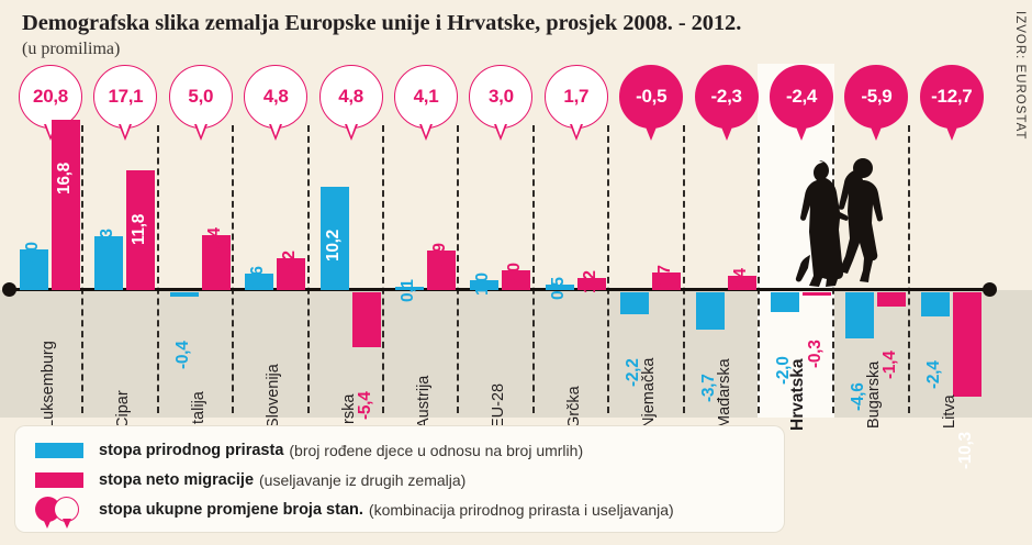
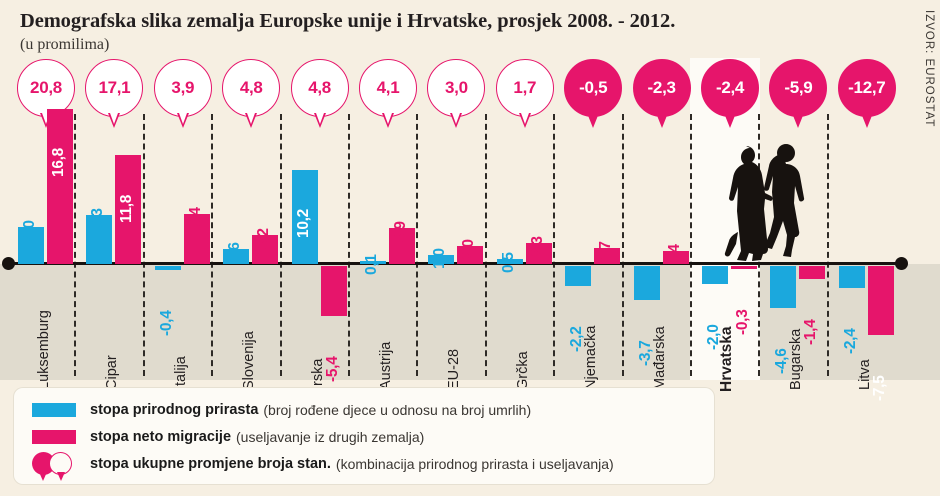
stopa ukupne promjene broja stan./Italija: 5,0 -> 3,9
stopa neto migracije/Grčka: 1,2 -> 2,3
stopa neto migracije/Litva: -10,3 -> -7,5
